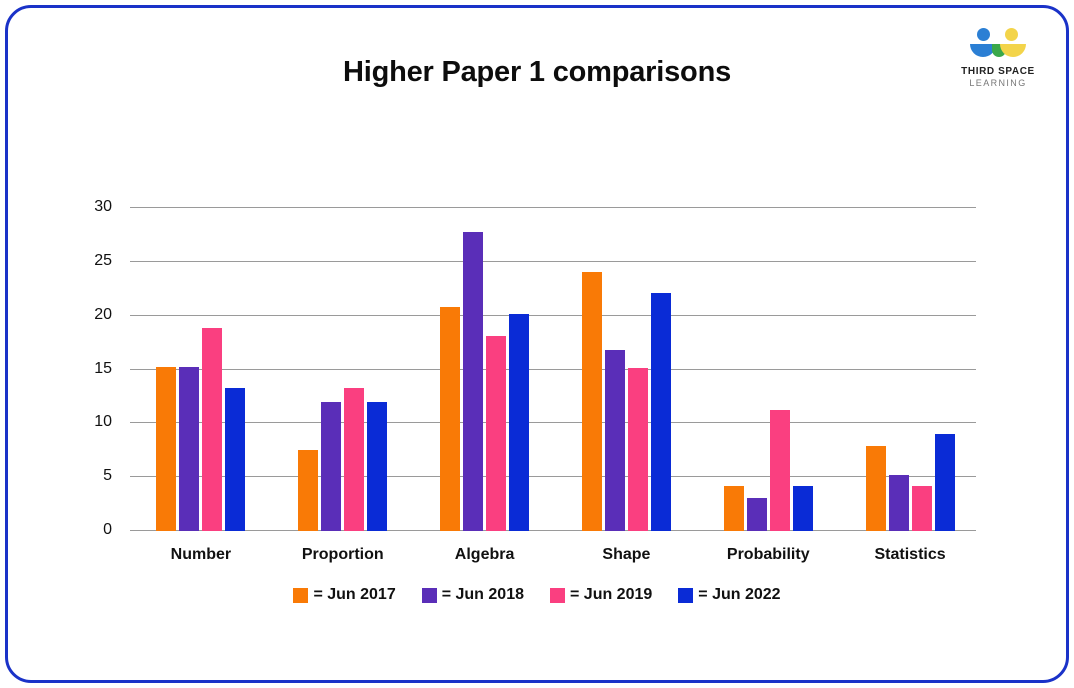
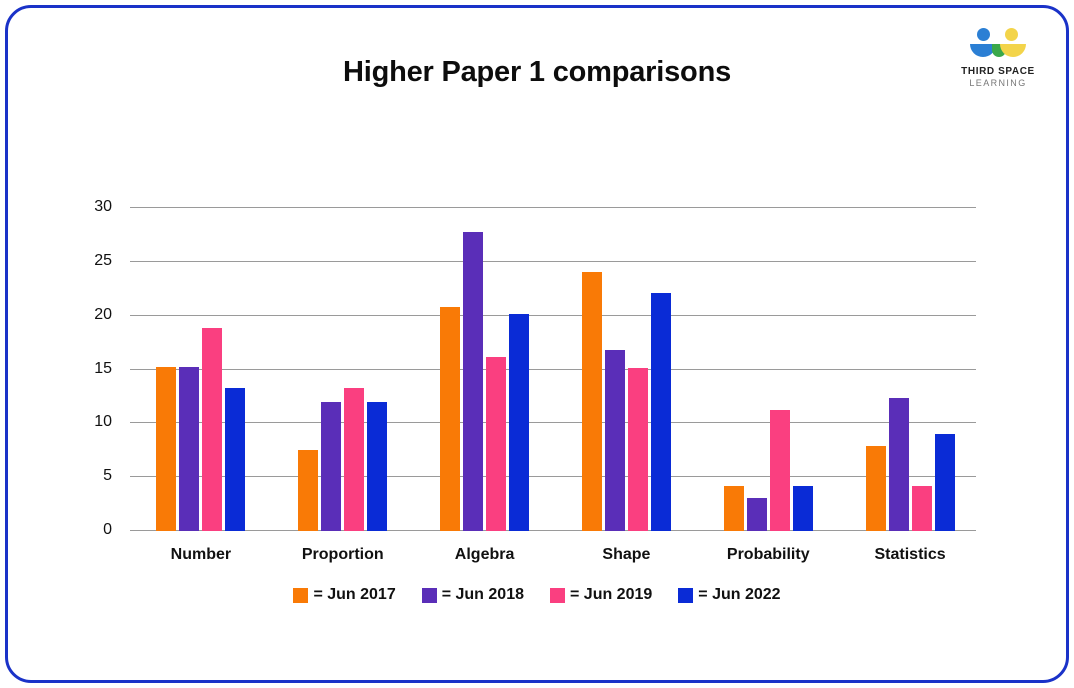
= Jun 2019/Algebra: 18.1 -> 16.2
= Jun 2018/Statistics: 5.2 -> 12.4
